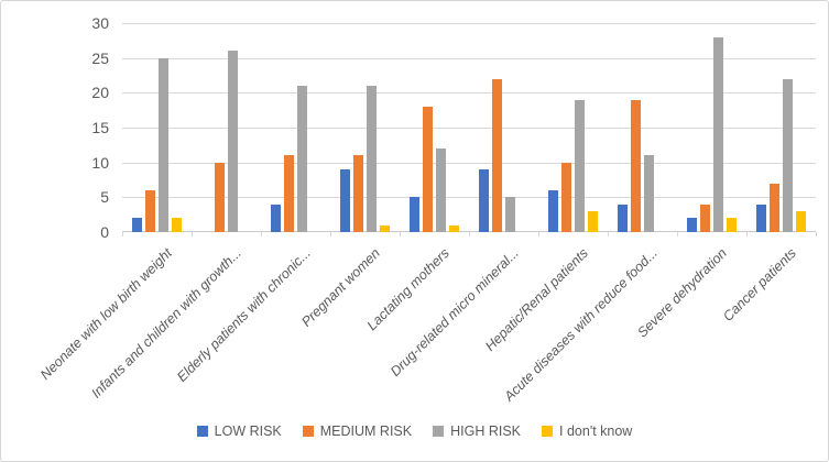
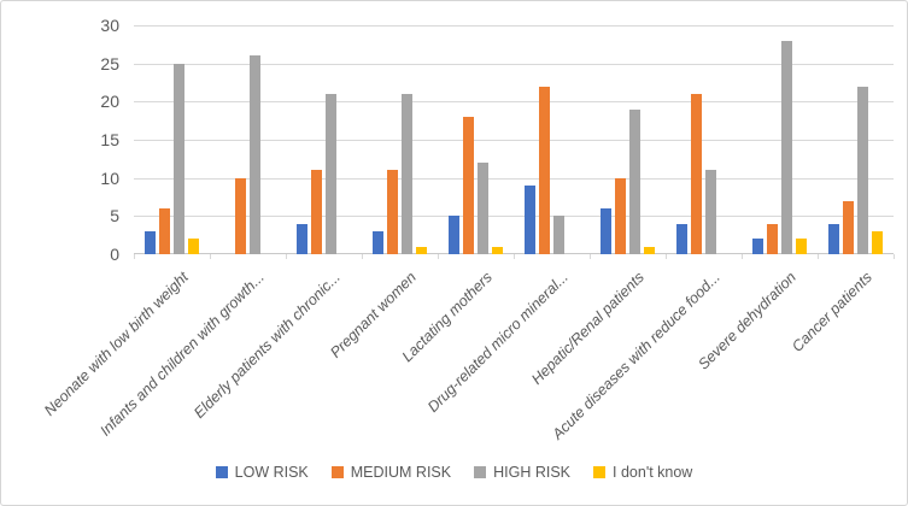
LOW RISK/Neonate with low birth weight: 2 -> 3
LOW RISK/Pregnant women: 9 -> 3
I don't know/Hepatic/Renal patients: 3 -> 1
MEDIUM RISK/Acute diseases with reduce food...: 19 -> 21
